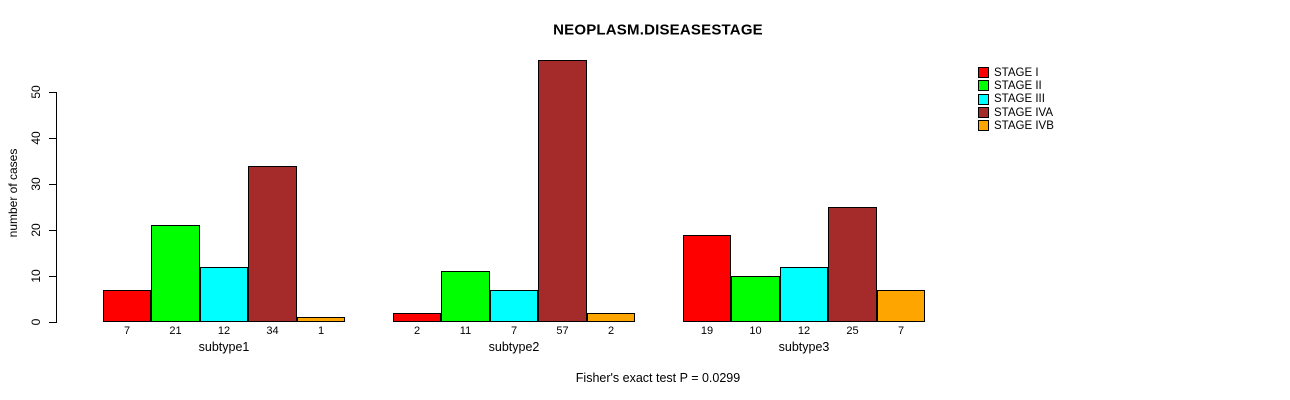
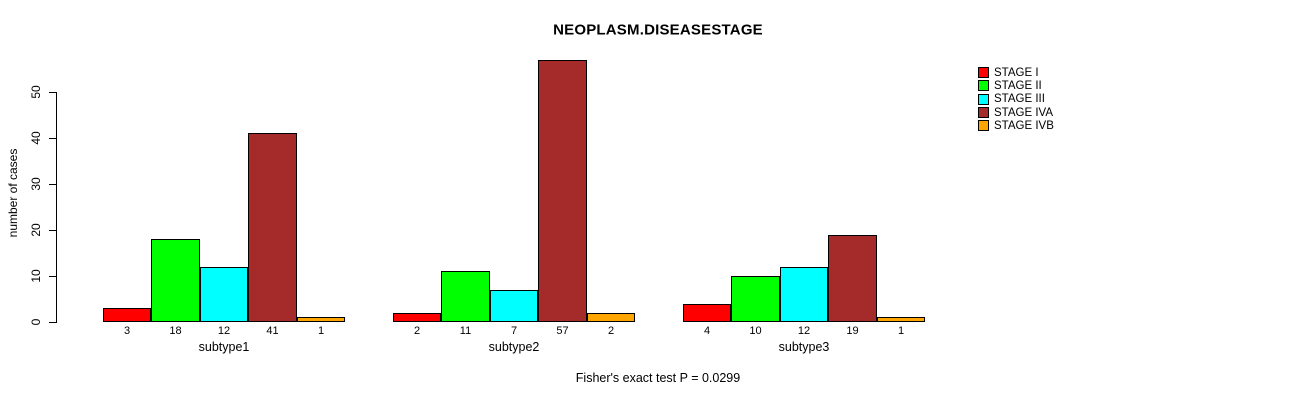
STAGE I/subtype1: 7 -> 3
STAGE II/subtype1: 21 -> 18
STAGE IVA/subtype1: 34 -> 41
STAGE I/subtype3: 19 -> 4
STAGE IVA/subtype3: 25 -> 19
STAGE IVB/subtype3: 7 -> 1
